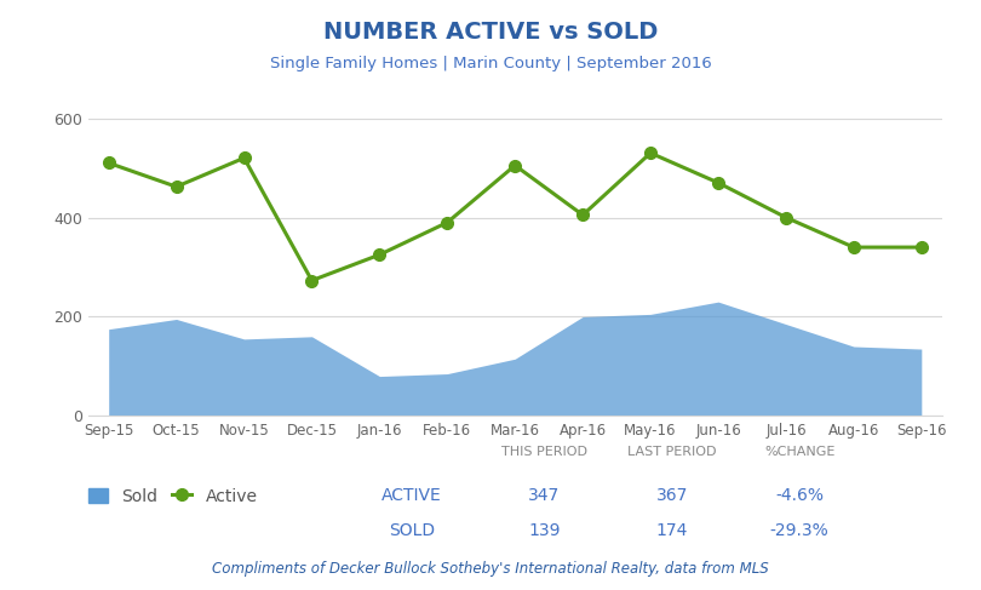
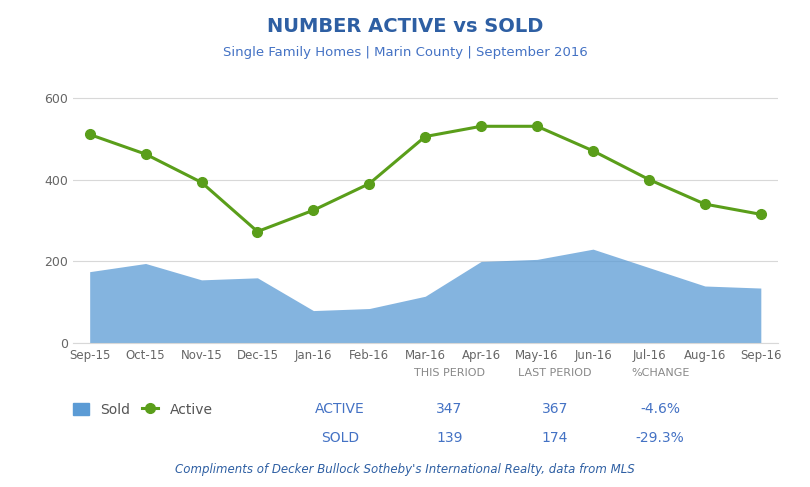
Active/Nov-15: 520 -> 393
Active/Apr-16: 405 -> 530
Active/Sep-16: 340 -> 315
